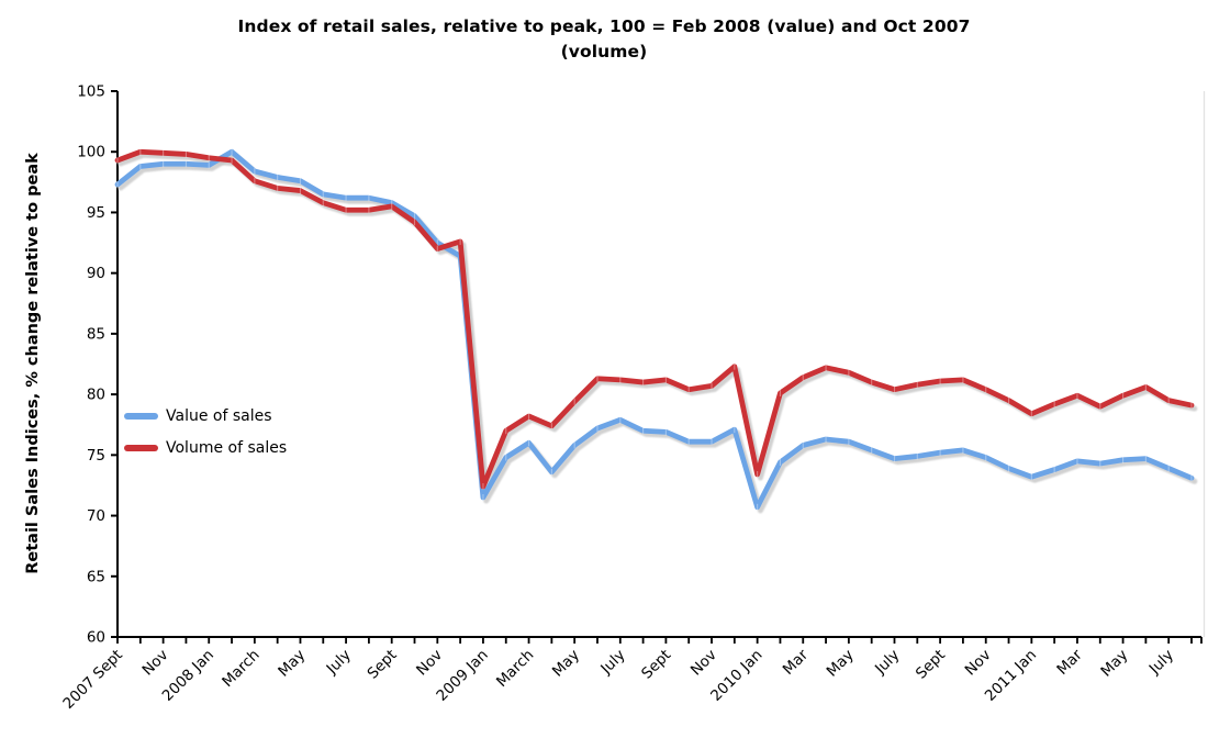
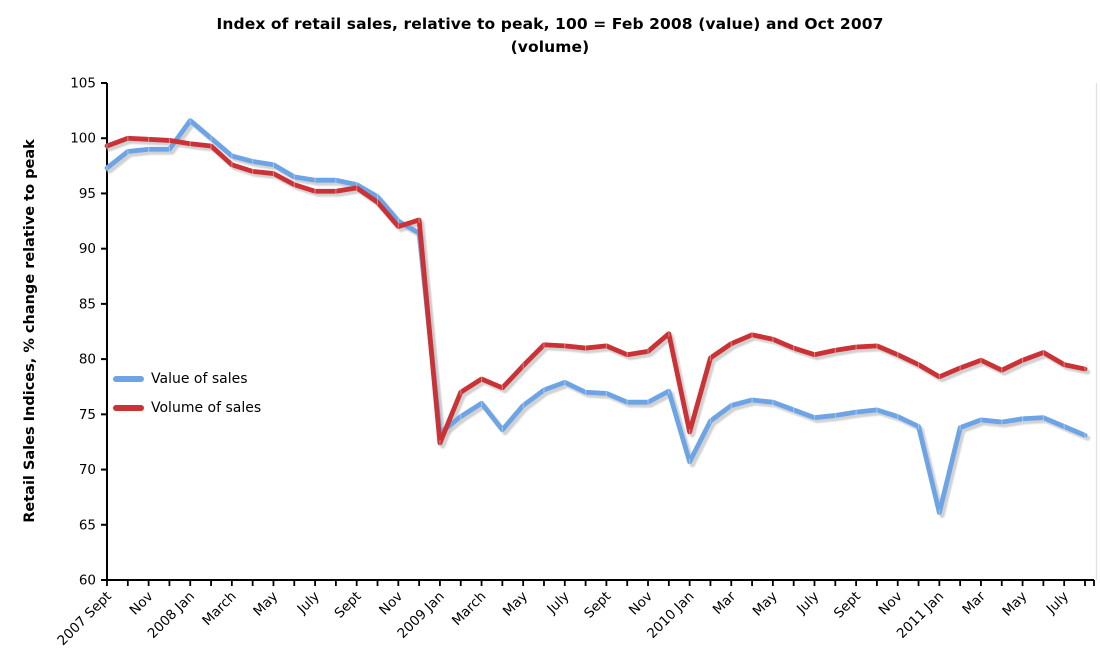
Value of sales/2008 Jan: 98.9 -> 101.6
Value of sales/2009 Jan: 71.5 -> 73.3
Value of sales/2011 Jan: 73.2 -> 66.1
